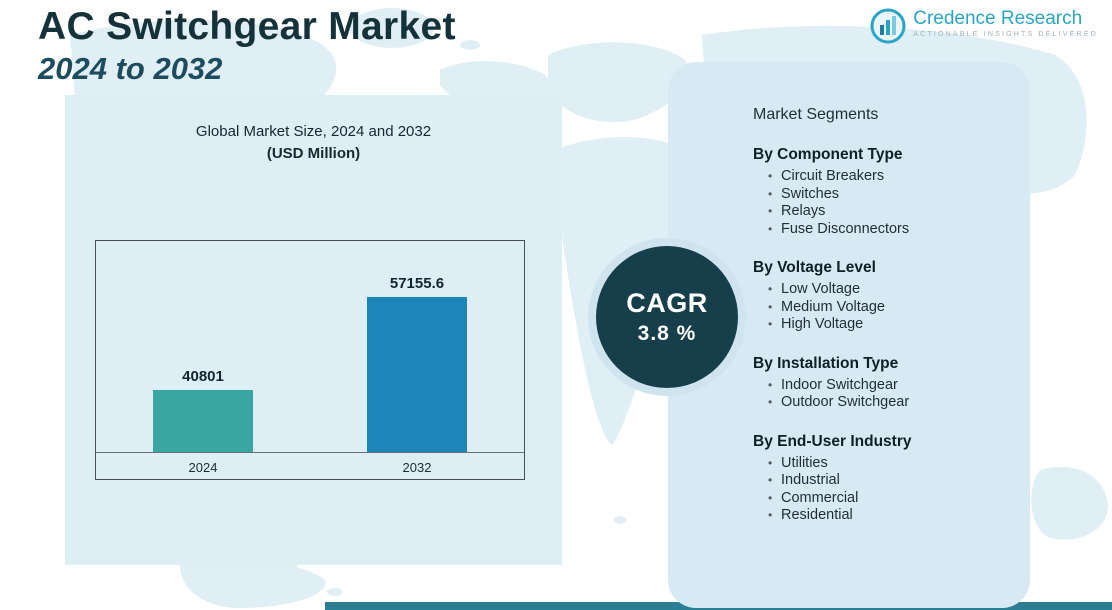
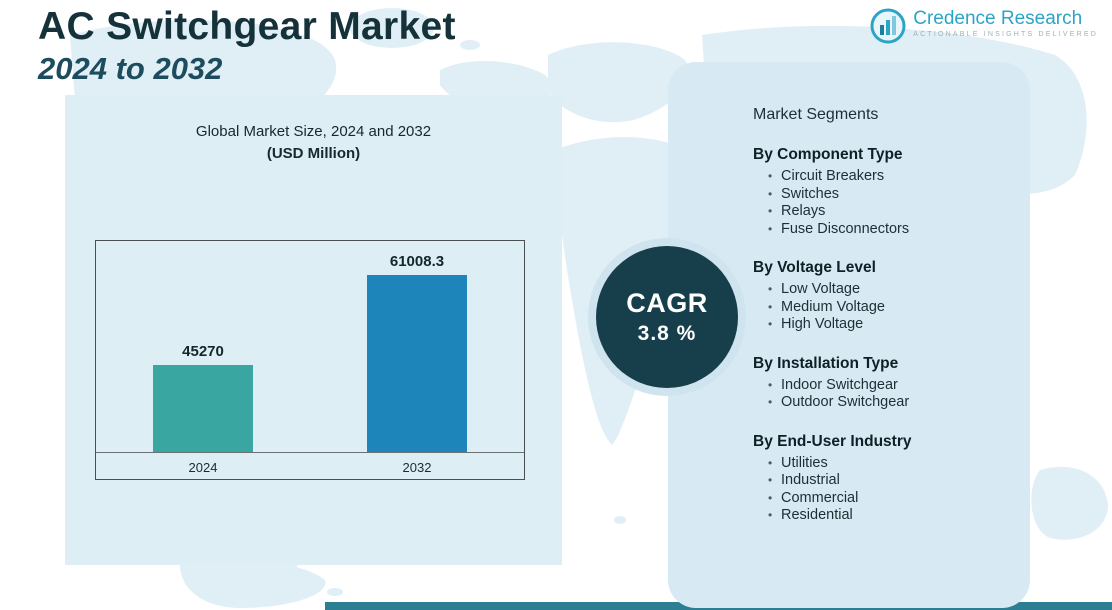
2024: 40801 -> 45270
2032: 57155.6 -> 61008.3
